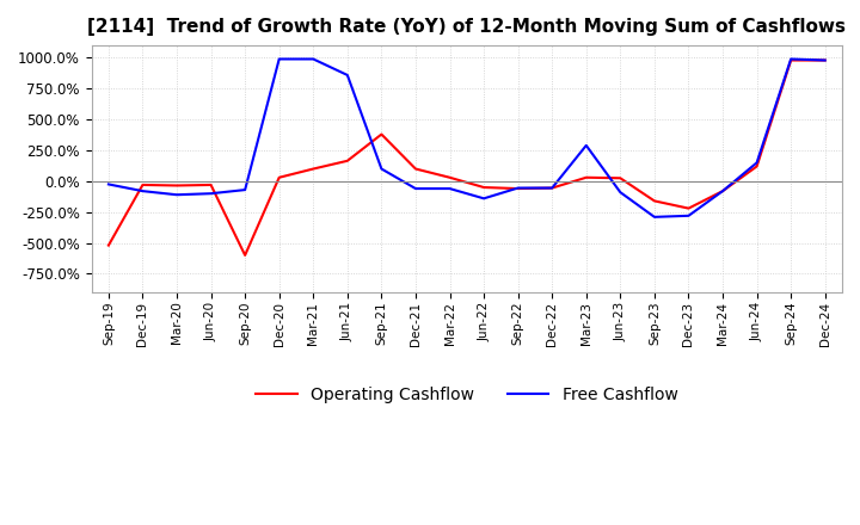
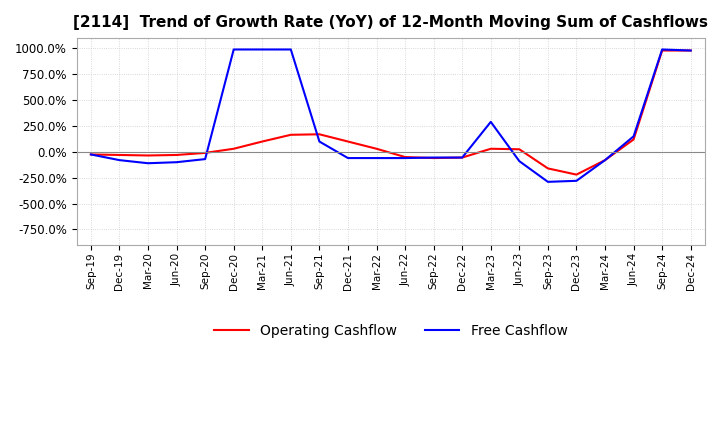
Operating Cashflow/Sep-19: -520% -> -20%
Operating Cashflow/Sep-20: -600% -> -10%
Free Cashflow/Jun-21: 860% -> 990%
Operating Cashflow/Sep-21: 380% -> 170%
Free Cashflow/Jun-22: -140% -> -60%
